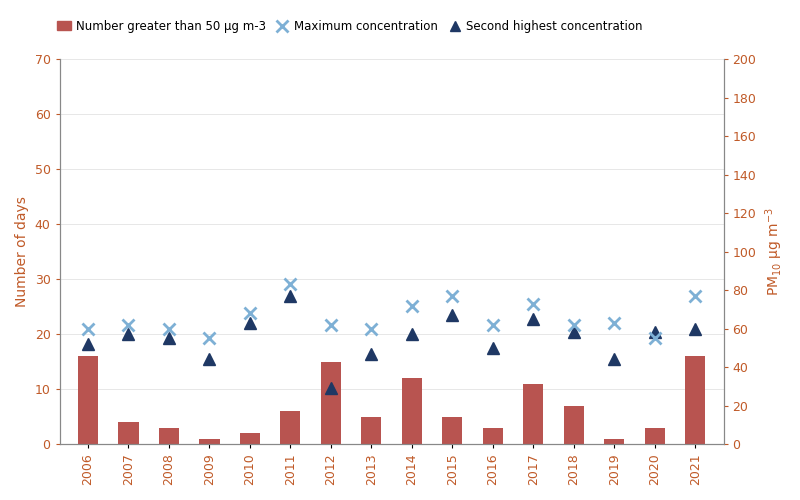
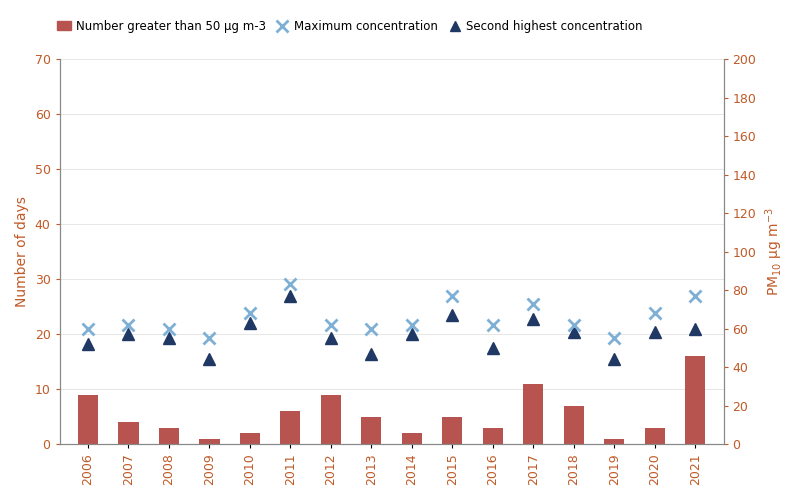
Number greater than 50 μg m-3/2006: 16 -> 9
Number greater than 50 μg m-3/2012: 15 -> 9
Second highest concentration/2012: 29 -> 55
Number greater than 50 μg m-3/2014: 12 -> 2
Maximum concentration/2014: 72 -> 62
Maximum concentration/2019: 63 -> 55
Maximum concentration/2020: 55 -> 68
